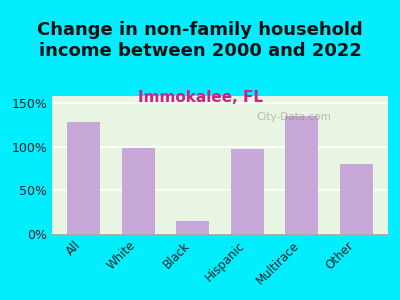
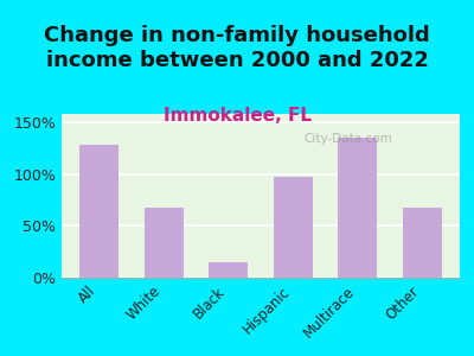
White: 98% -> 68%
Other: 80% -> 68%
